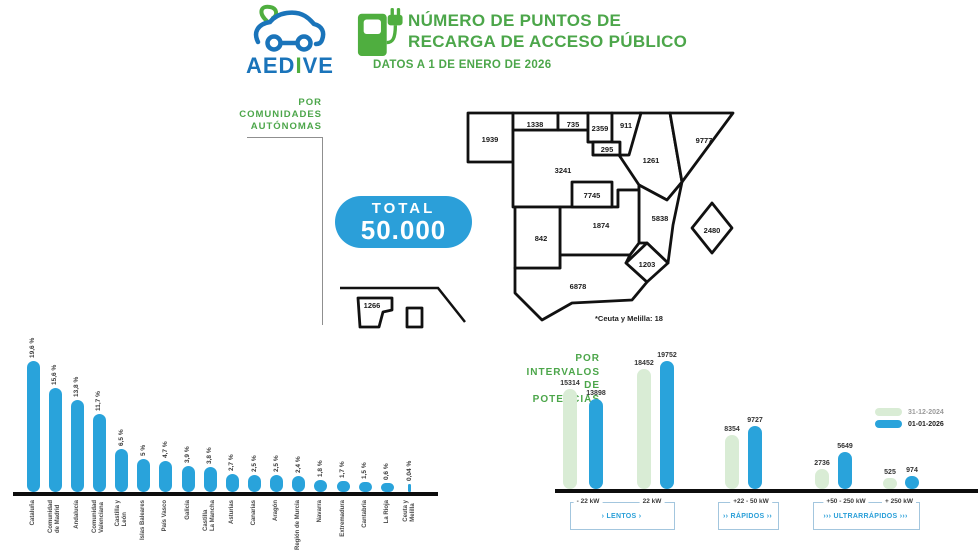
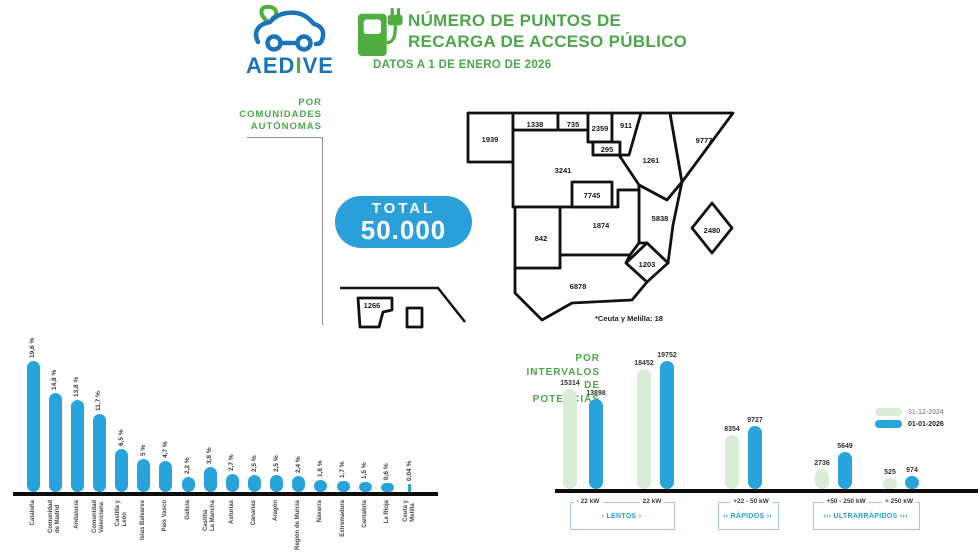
POR COMUNIDADES AUTÓNOMAS/Comunidad de Madrid: 15,6 -> 14,8
POR COMUNIDADES AUTÓNOMAS/Galicia: 3,9 -> 2,2
